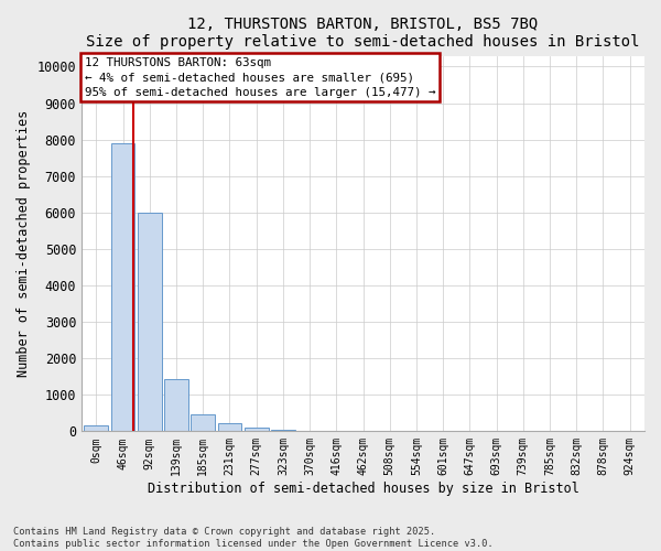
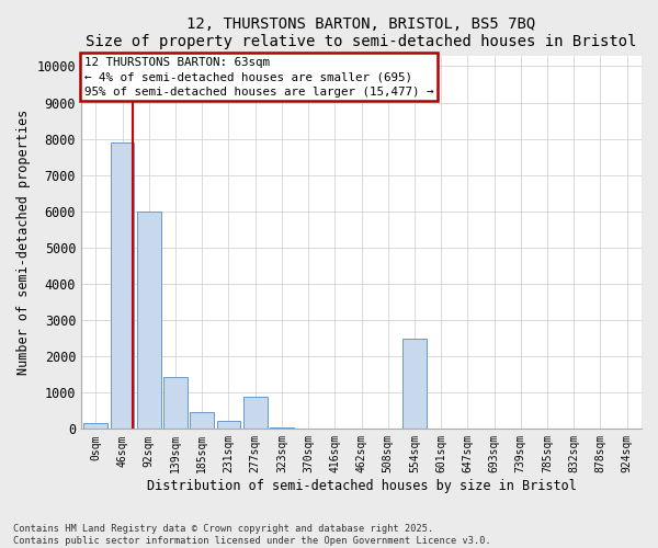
277sqm: 100 -> 900
554sqm: 0 -> 2500
